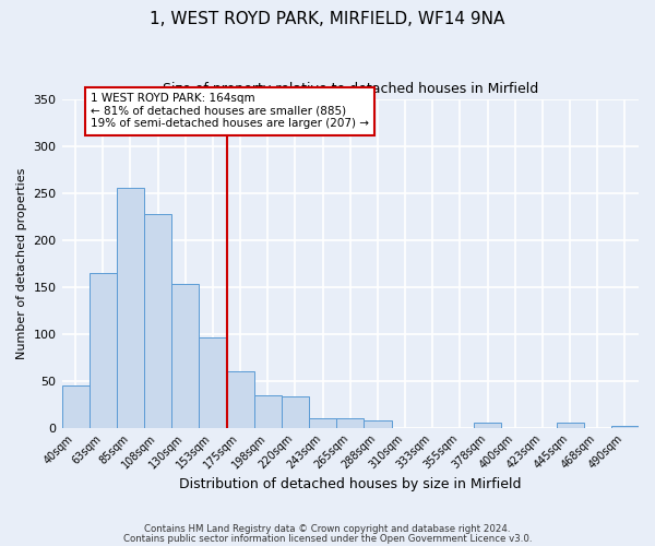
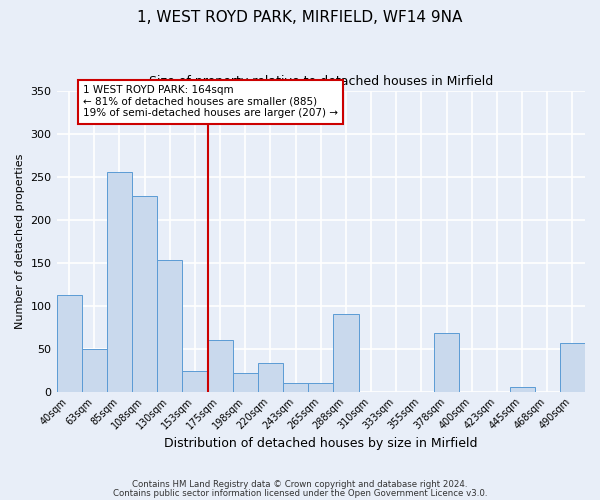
40sqm: 45 -> 112
63sqm: 165 -> 50
153sqm: 96 -> 24
198sqm: 35 -> 22
288sqm: 8 -> 90
378sqm: 5 -> 68
490sqm: 2 -> 56
